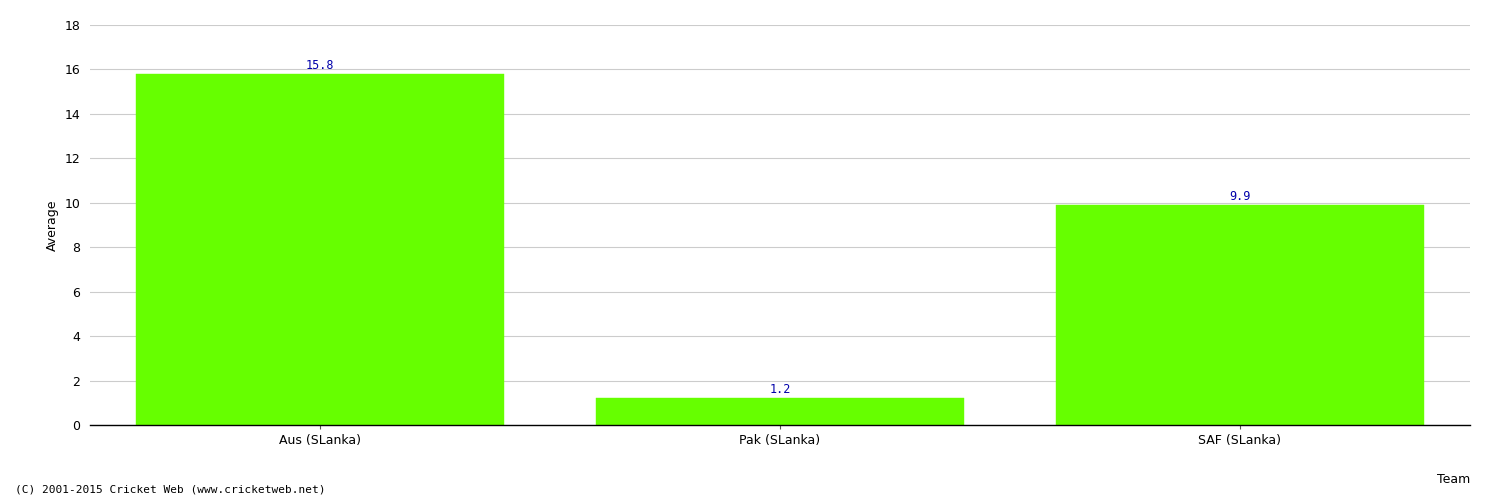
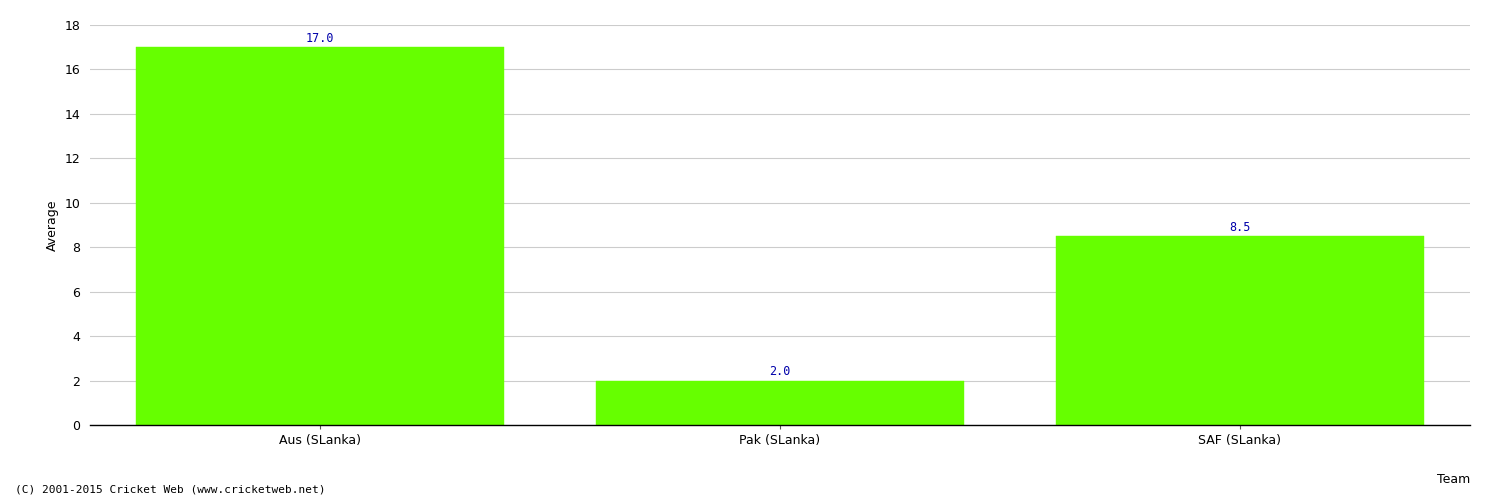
Aus (SLanka): 15.8 -> 17.0
Pak (SLanka): 1.2 -> 2.0
SAF (SLanka): 9.9 -> 8.5
